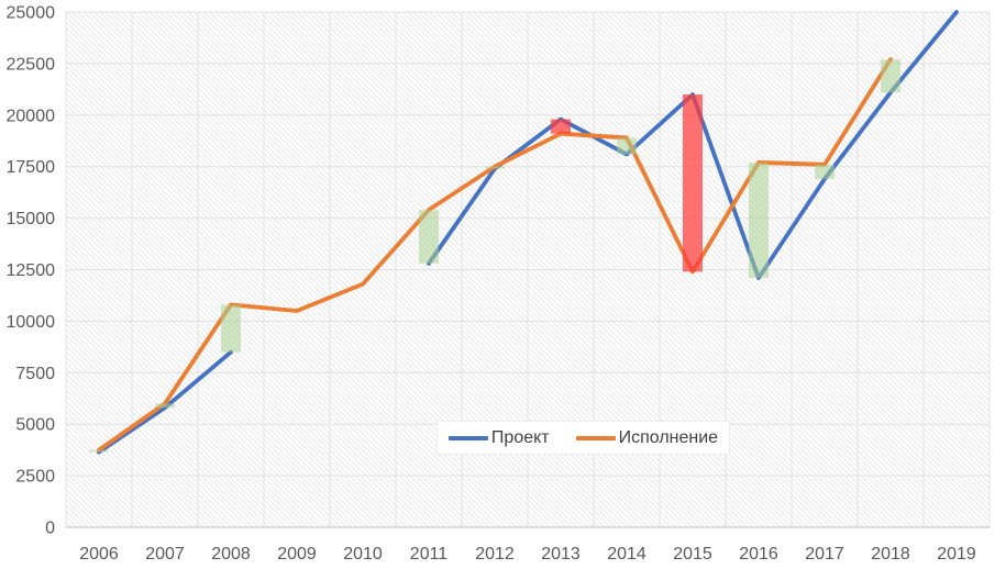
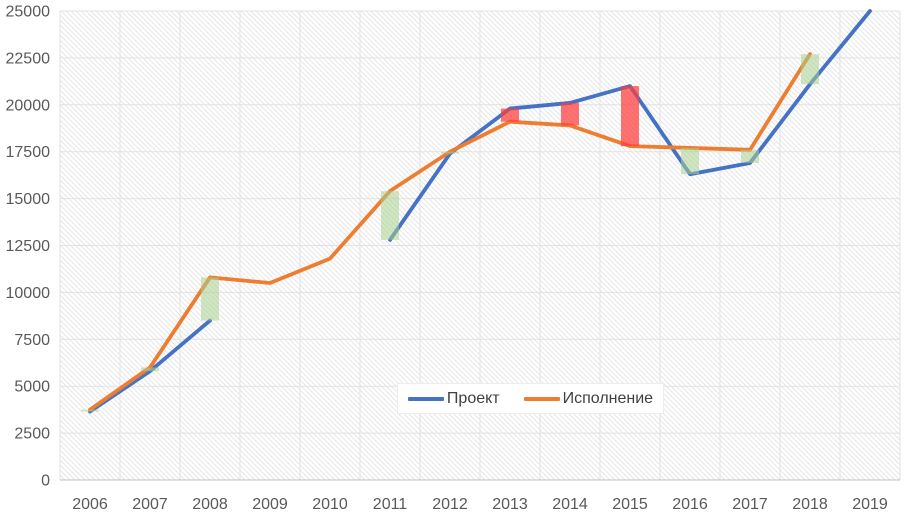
Проект/2014: 18100 -> 20100
Исполнение/2015: 12400 -> 17800
Проект/2016: 12100 -> 16300
